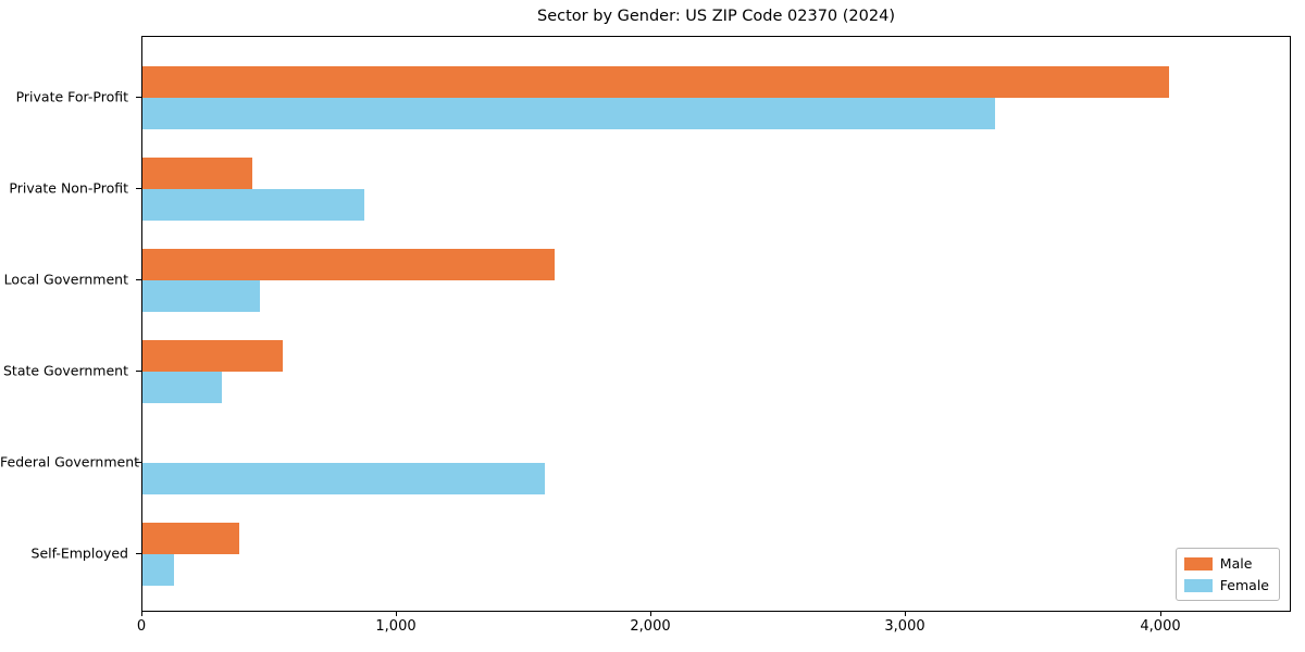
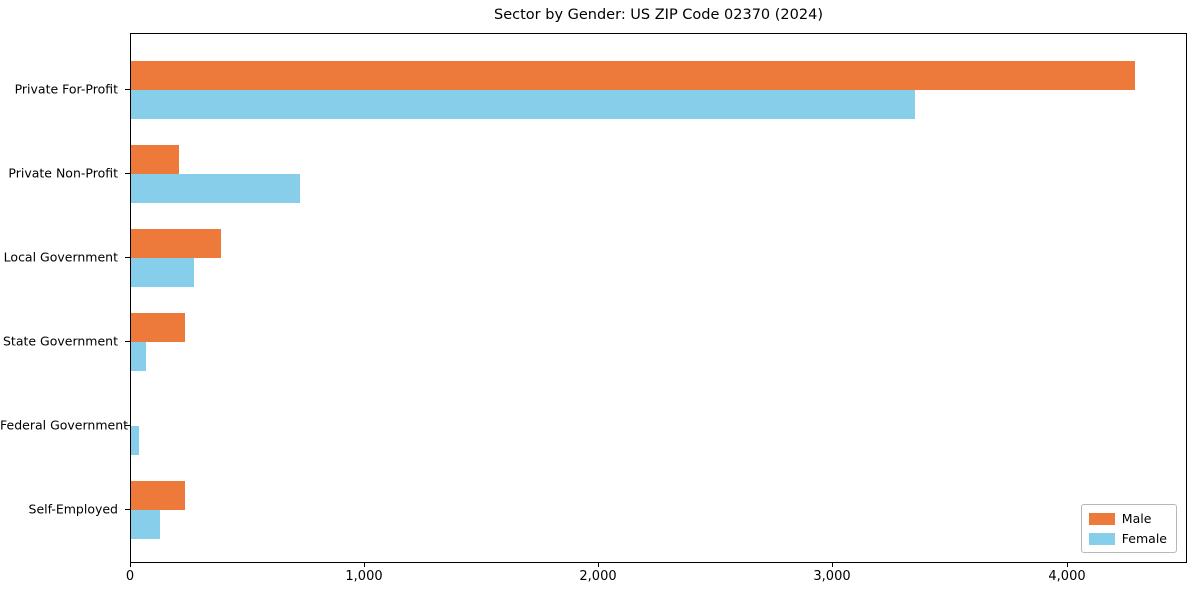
Male/Private For-Profit: 4030 -> 4290
Male/Private Non-Profit: 430 -> 200
Female/Private Non-Profit: 870 -> 720
Male/Local Government: 1620 -> 380
Female/Local Government: 460 -> 270
Male/State Government: 550 -> 230
Female/State Government: 310 -> 60
Female/Federal Government: 1580 -> 40
Male/Self-Employed: 380 -> 230
